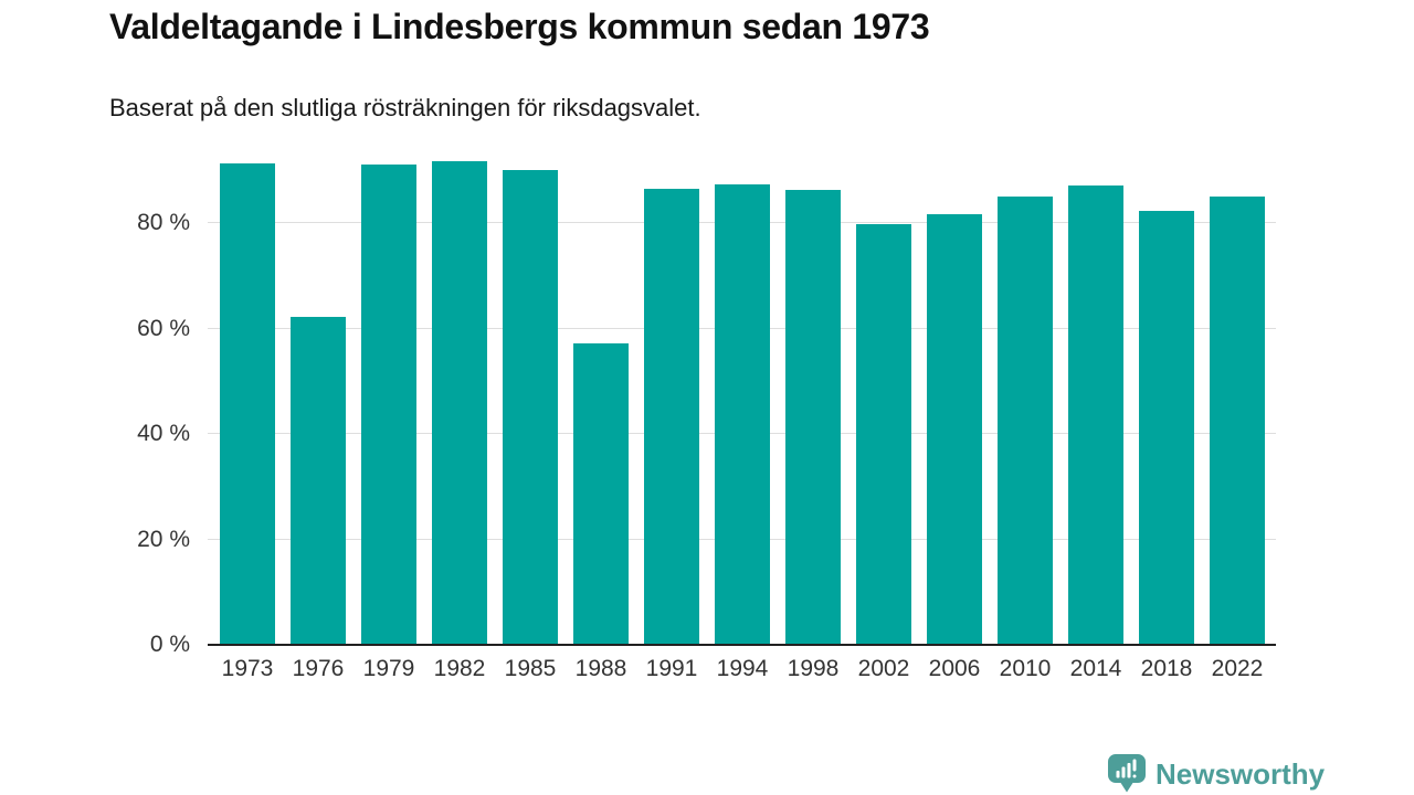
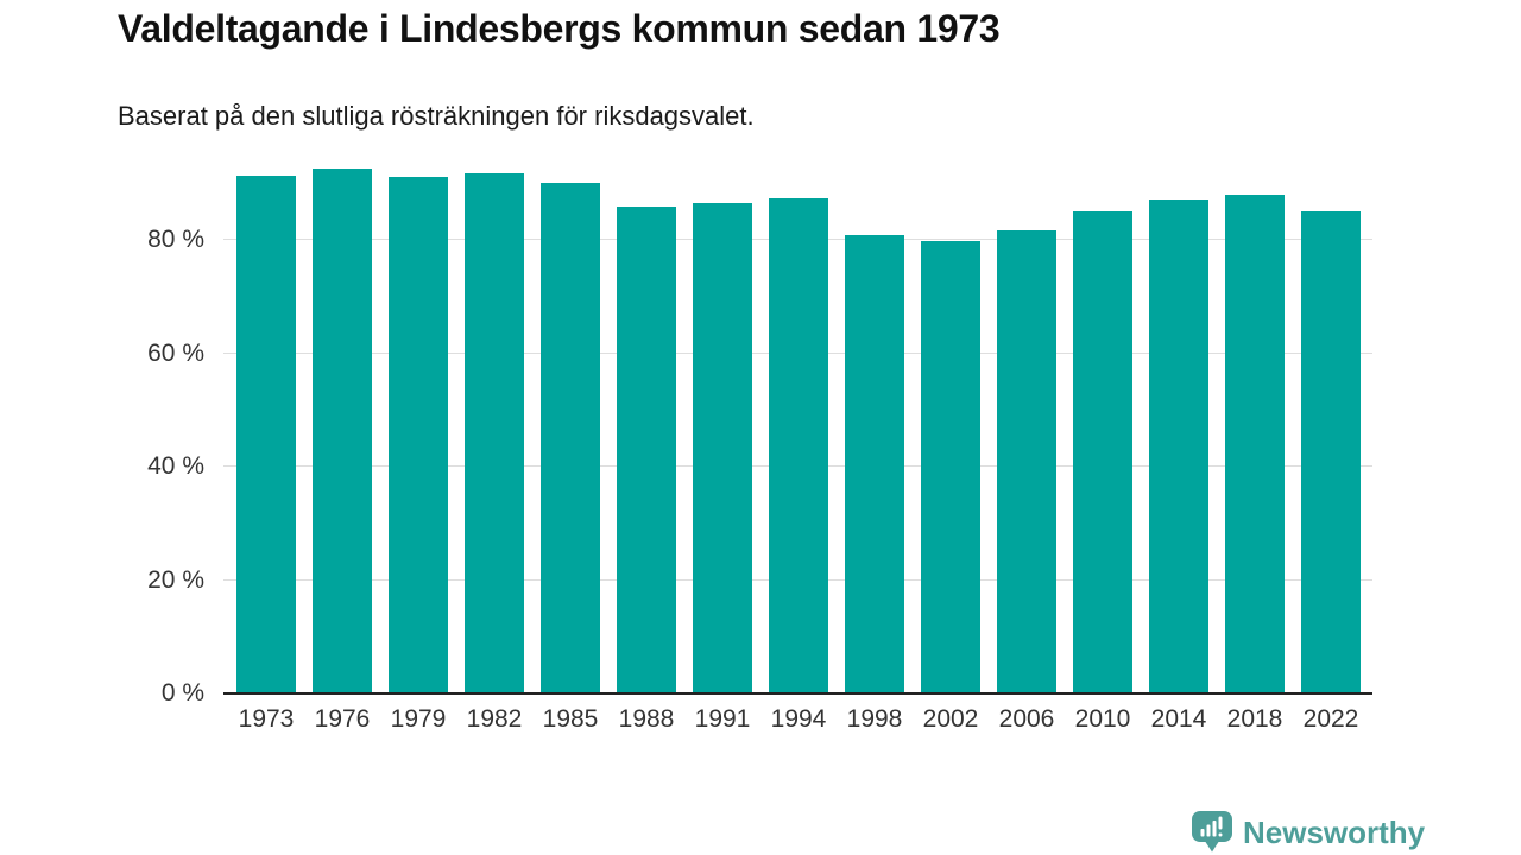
1976: 62% -> 92%
1988: 57% -> 86%
1998: 86% -> 81%
2018: 82% -> 88%
